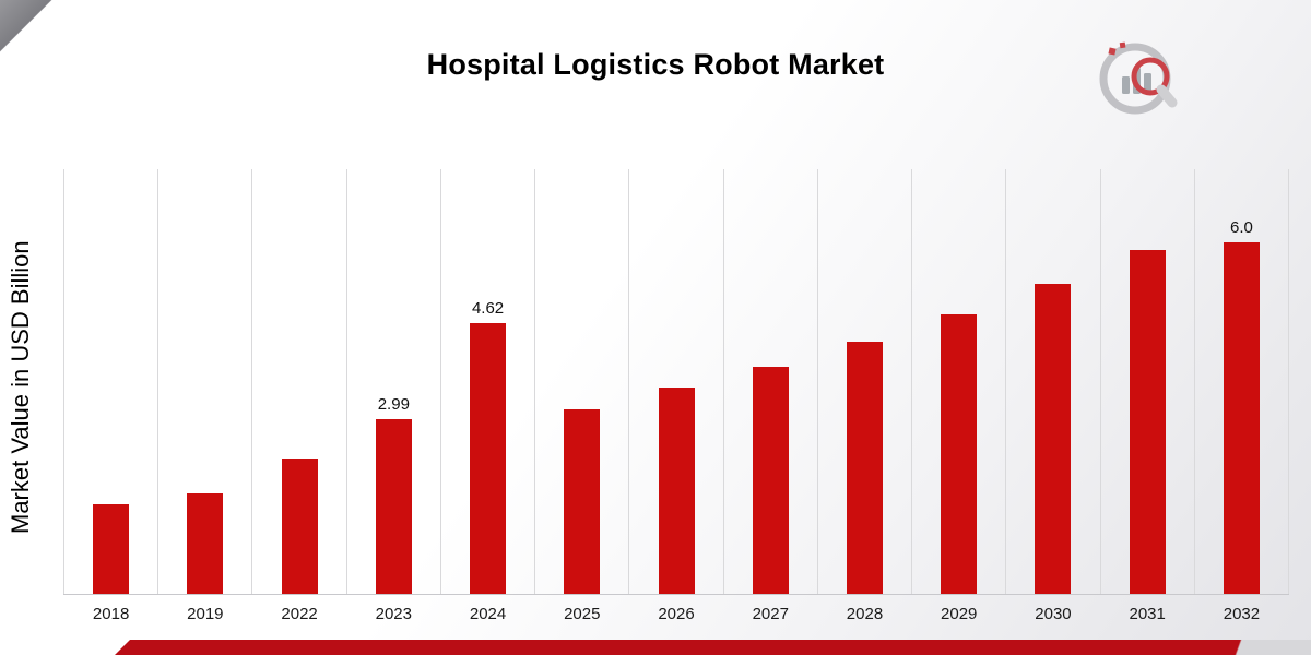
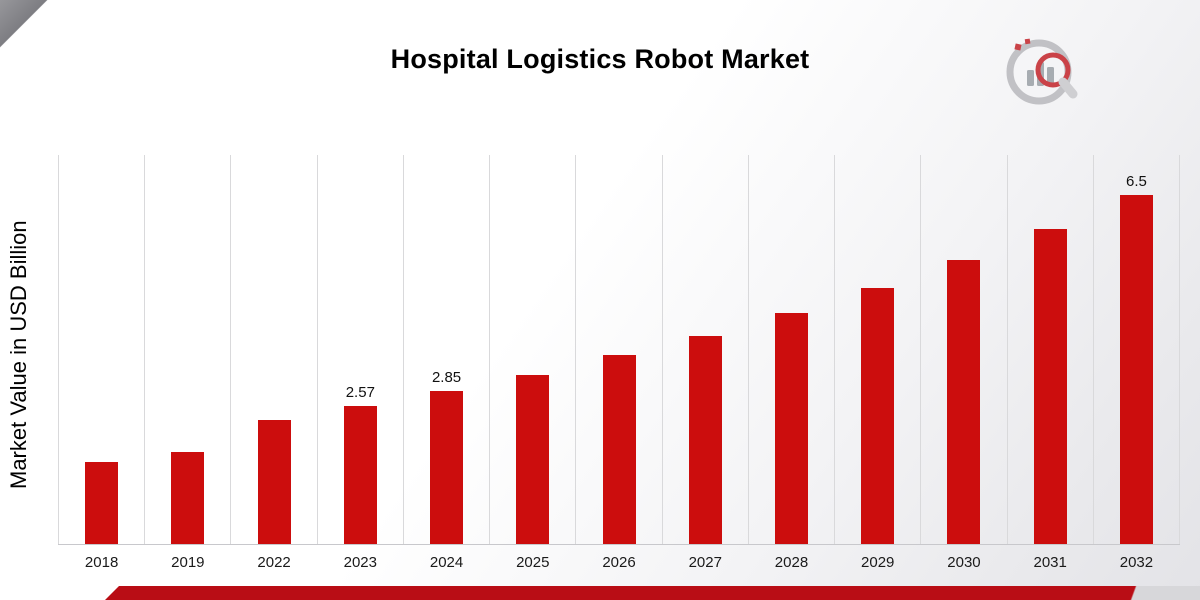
2023: 2.99 -> 2.57
2024: 4.62 -> 2.85
2032: 6.0 -> 6.5
